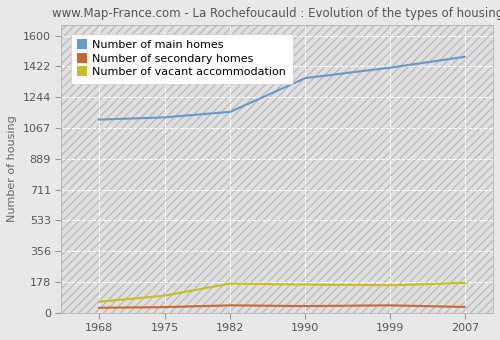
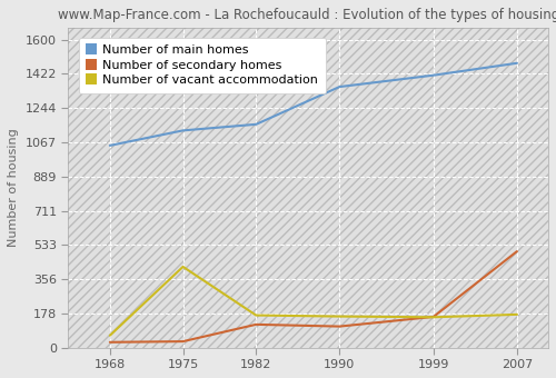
Number of main homes/1968: 1120 -> 1050
Number of vacant accommodation/1975: 100 -> 420
Number of secondary homes/1982: 40 -> 120
Number of secondary homes/1990: 40 -> 110
Number of secondary homes/1999: 40 -> 160
Number of secondary homes/2007: 30 -> 500
